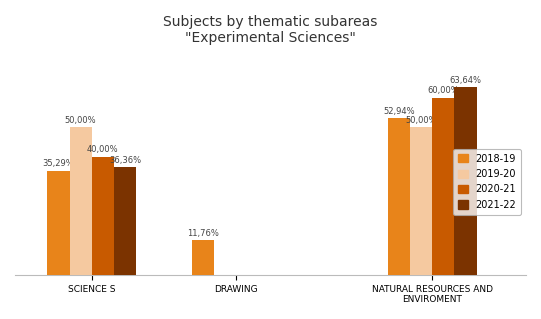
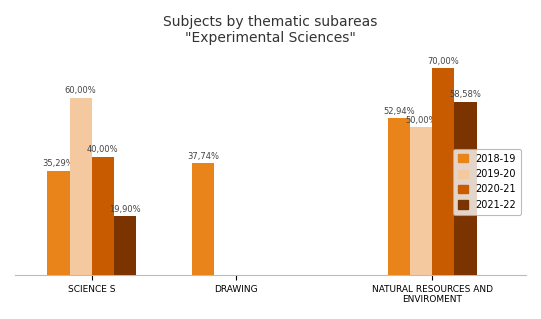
2019-20/SCIENCE S: 50,00% -> 60,00%
2021-22/SCIENCE S: 36,36% -> 19,90%
2018-19/DRAWING: 11,76% -> 37,74%
2020-21/NATURAL RESOURCES AND ENVIROMENT: 60,00% -> 70,00%
2021-22/NATURAL RESOURCES AND ENVIROMENT: 63,64% -> 58,58%
